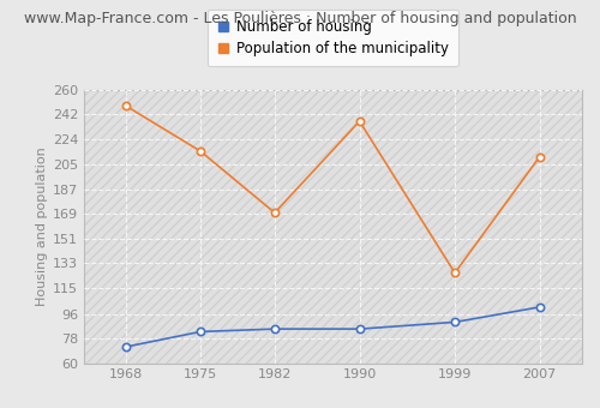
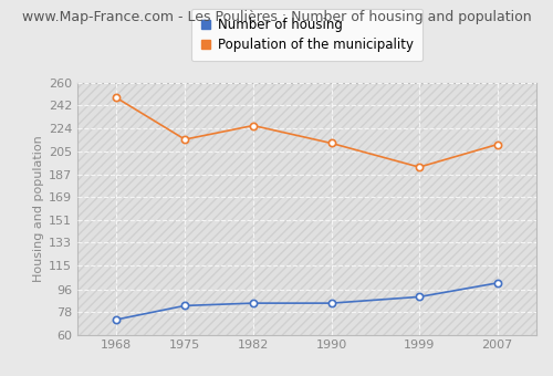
Population of the municipality/1982: 170 -> 226
Population of the municipality/1990: 237 -> 212
Population of the municipality/1999: 126 -> 193
